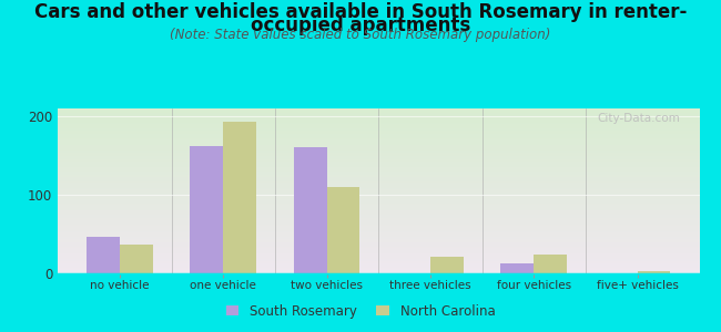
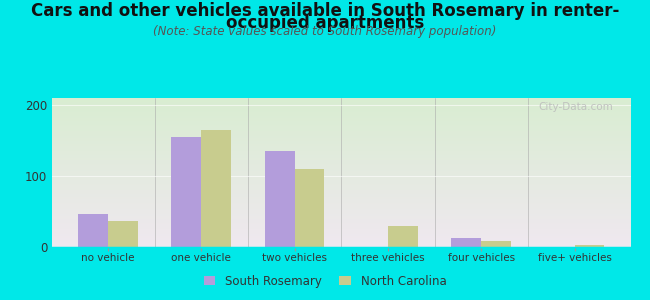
South Rosemary/one vehicle: 162 -> 155
North Carolina/one vehicle: 192 -> 165
South Rosemary/two vehicles: 160 -> 135
North Carolina/three vehicles: 22 -> 30
North Carolina/four vehicles: 24 -> 9
